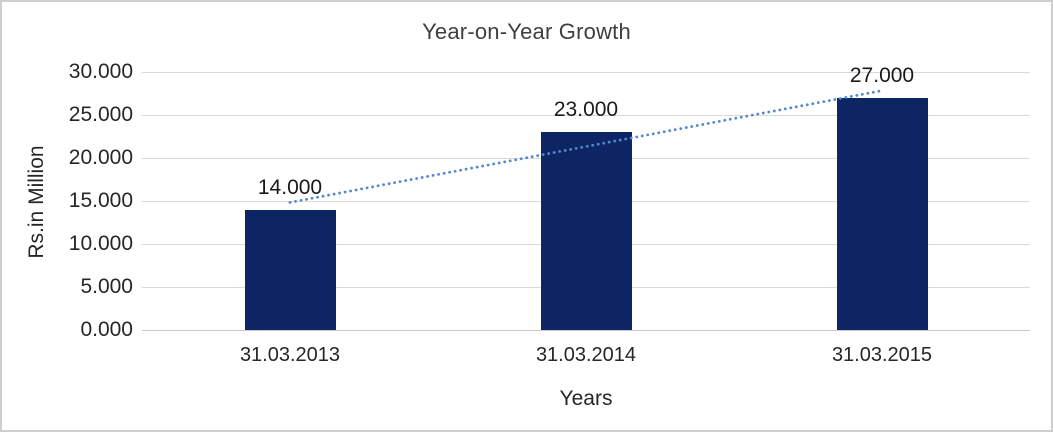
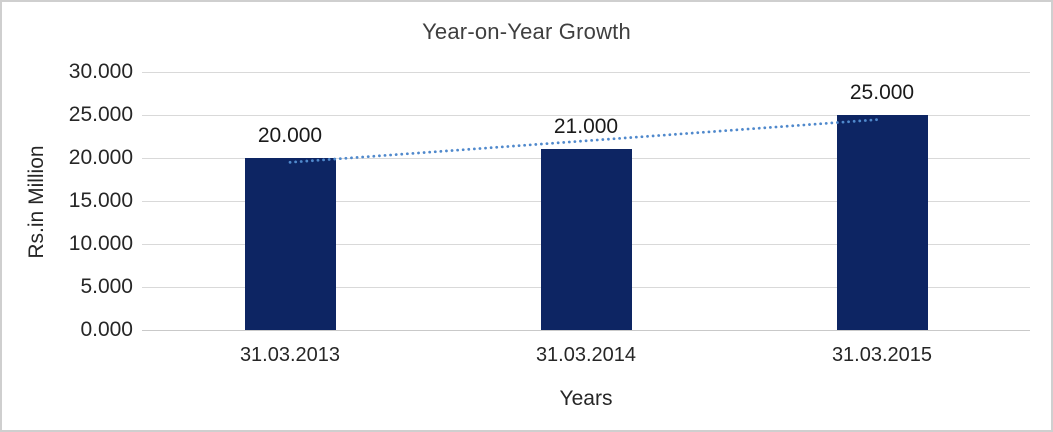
31.03.2013: 14.000 -> 20.000
31.03.2014: 23.000 -> 21.000
31.03.2015: 27.000 -> 25.000
